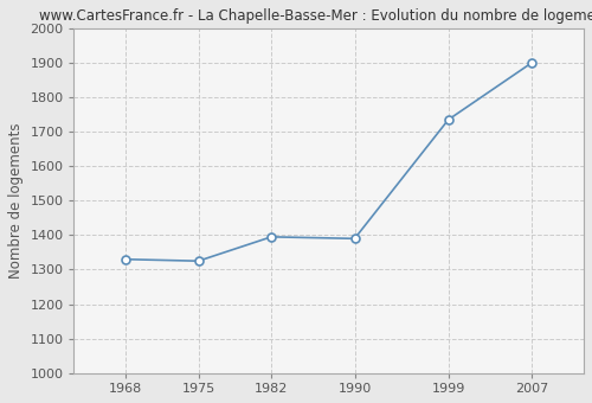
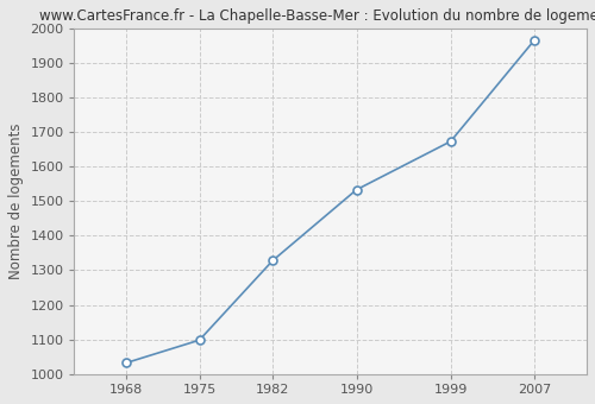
1968: 1330 -> 1032
1975: 1325 -> 1098
1982: 1395 -> 1328
1990: 1390 -> 1533
1999: 1735 -> 1673
2007: 1900 -> 1966
